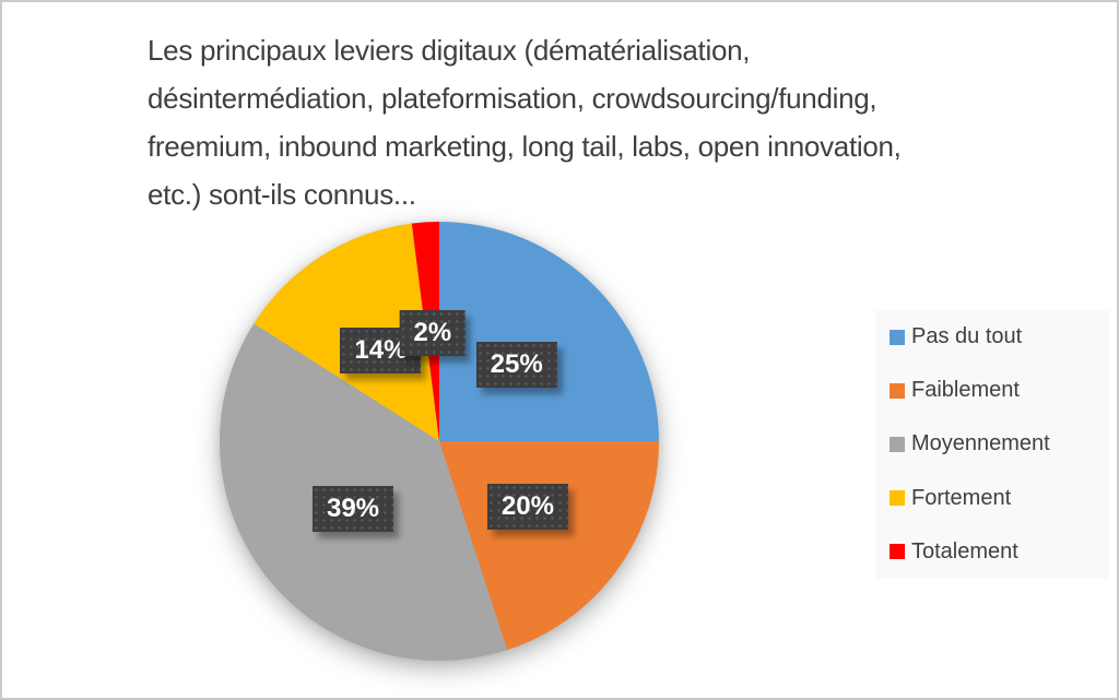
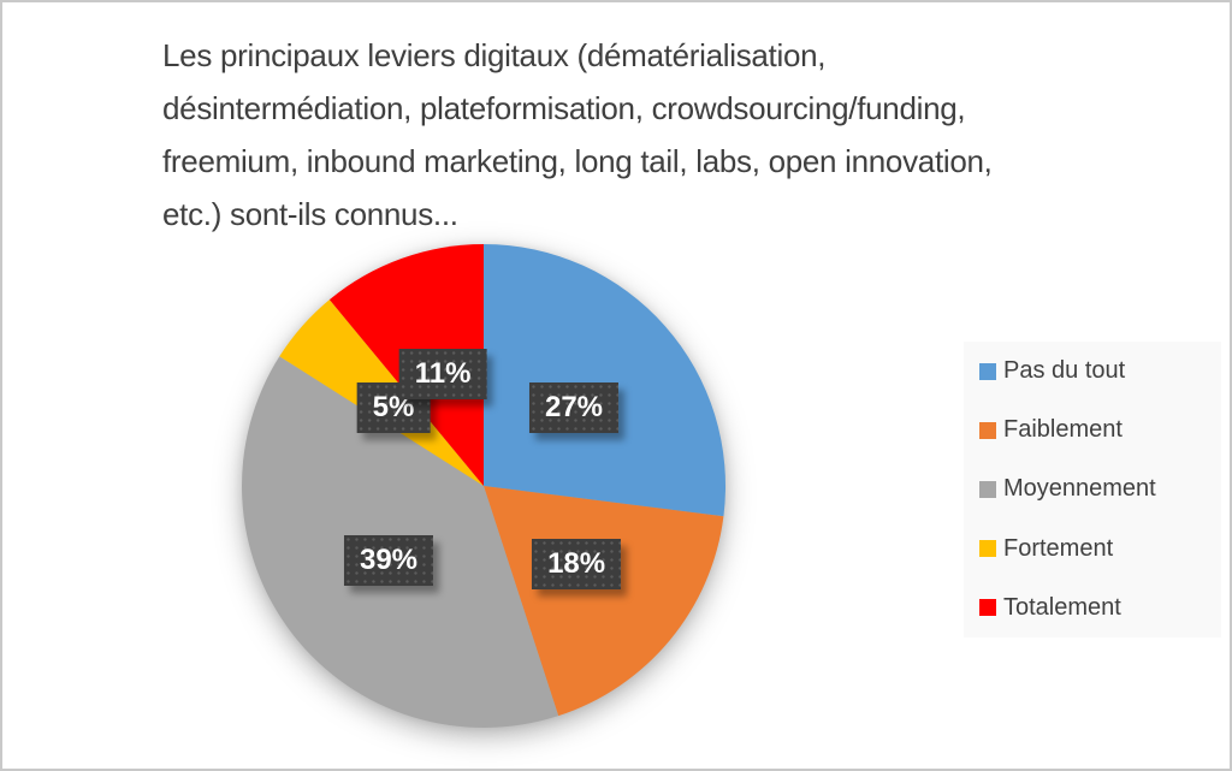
Pas du tout: 25% -> 27%
Faiblement: 20% -> 18%
Fortement: 14% -> 5%
Totalement: 2% -> 11%
